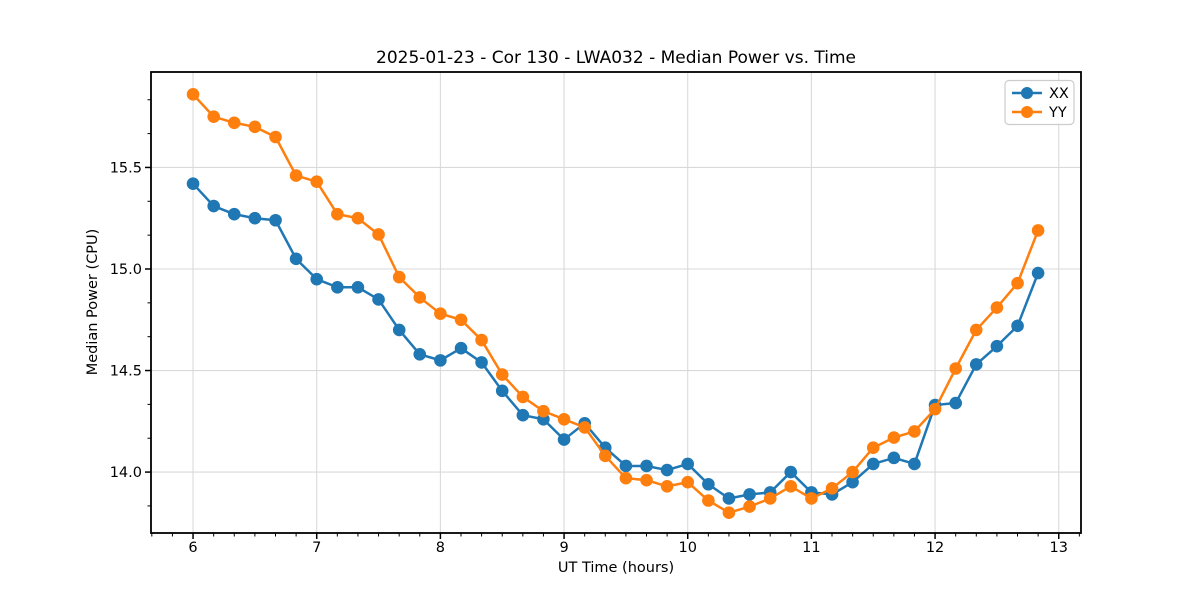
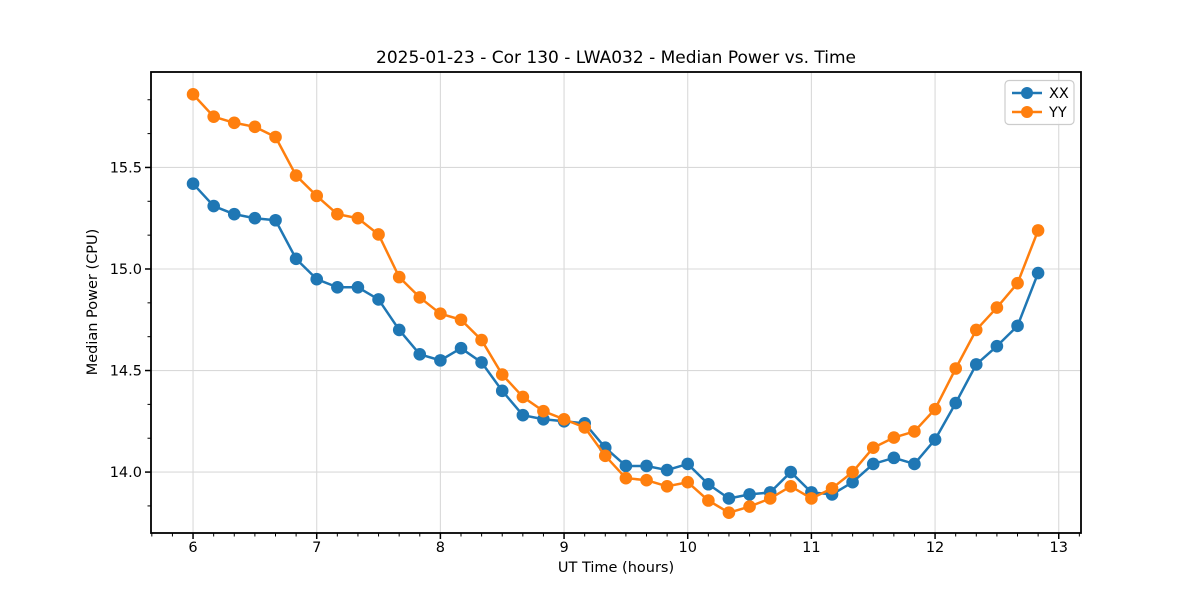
YY/7: 15.43 -> 15.36
XX/9: 14.16 -> 14.25
XX/12: 14.33 -> 14.16
